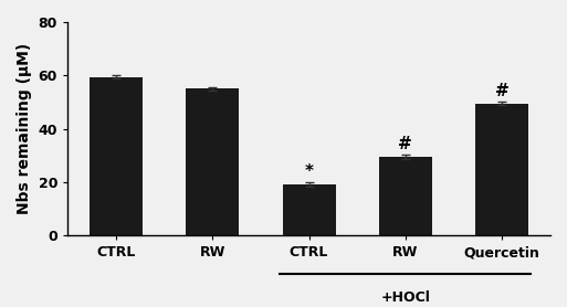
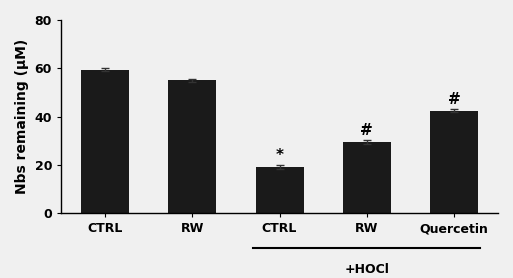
Quercetin: 49.5 -> 42.5
